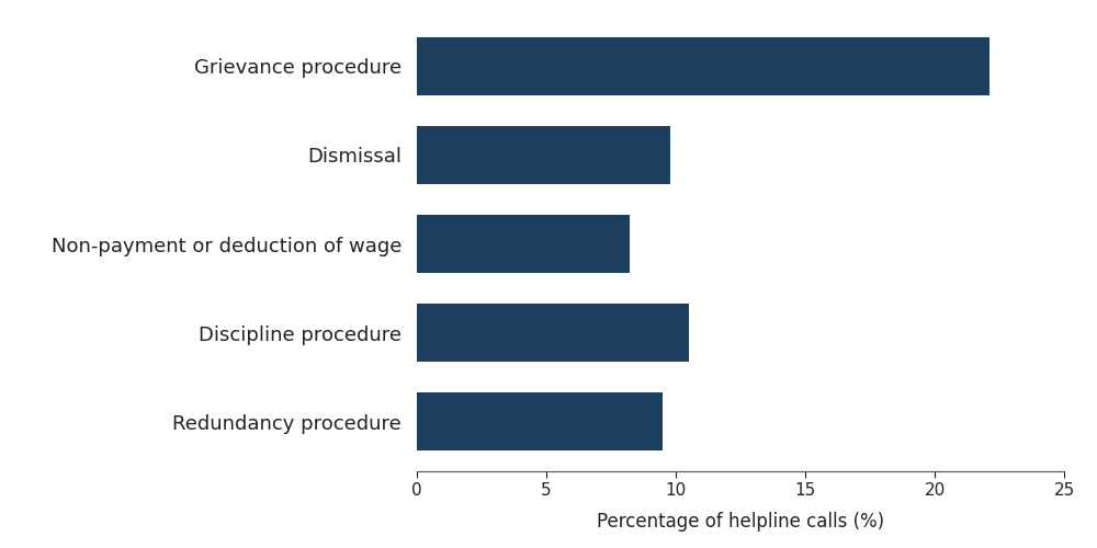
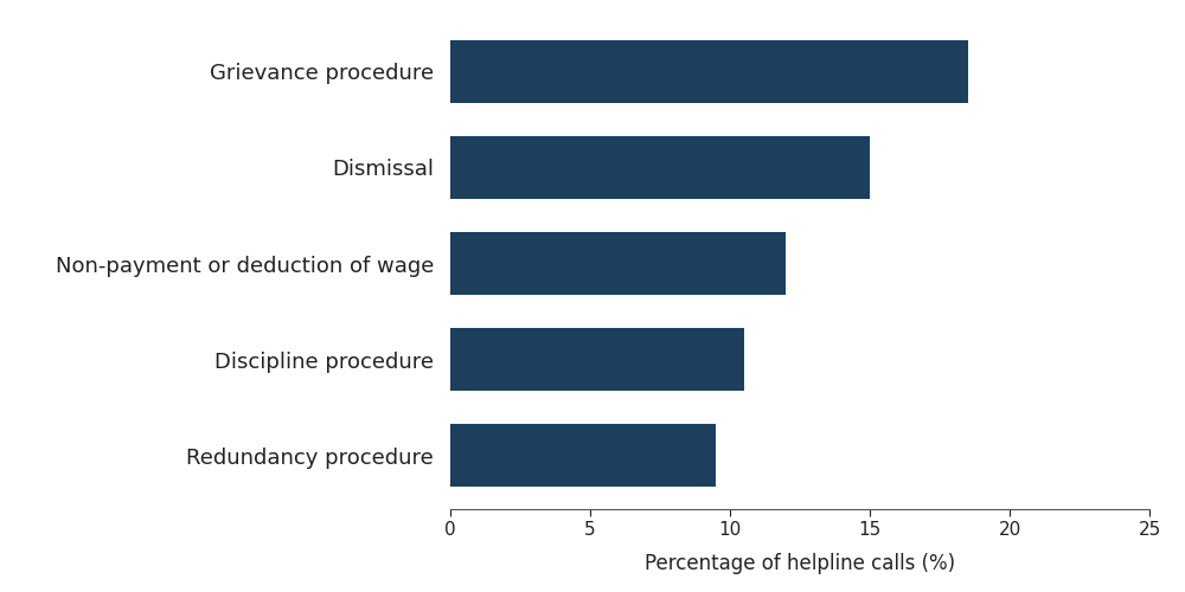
Grievance procedure: 22.1 -> 18.5
Dismissal: 9.8 -> 15.0
Non-payment or deduction of wage: 8.2 -> 12.0
